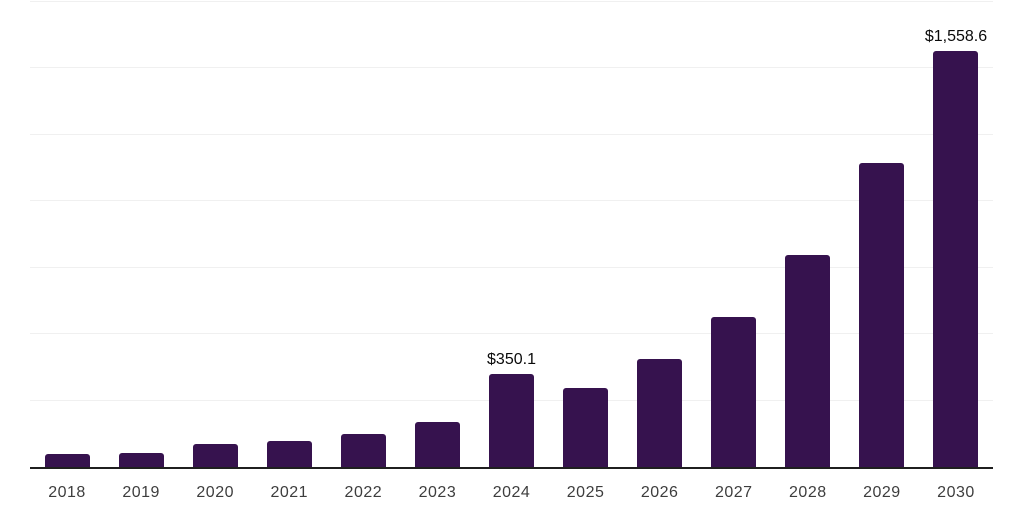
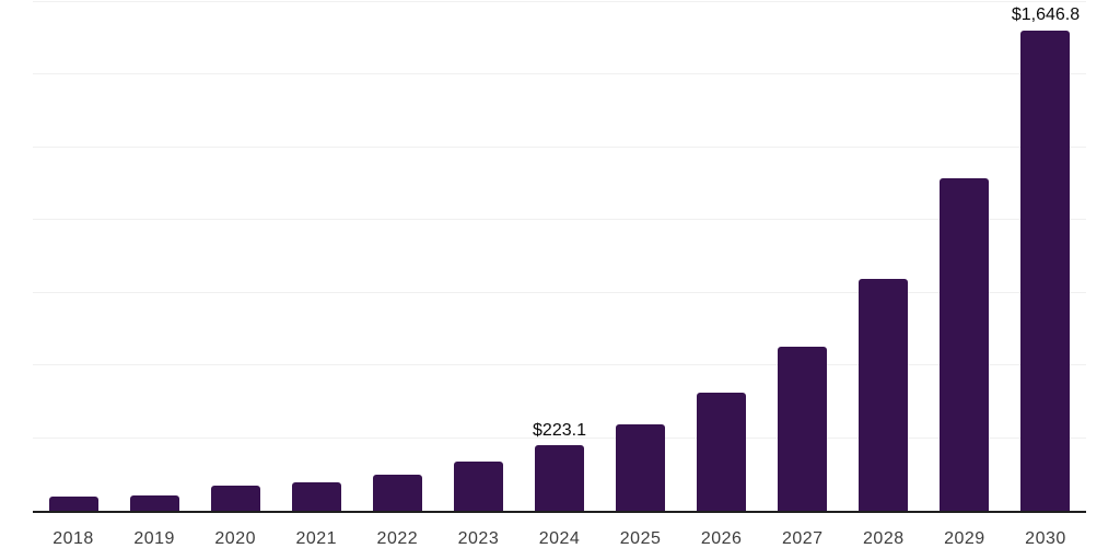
2024: $350.1 -> $223.1
2030: $1,558.6 -> $1,646.8
